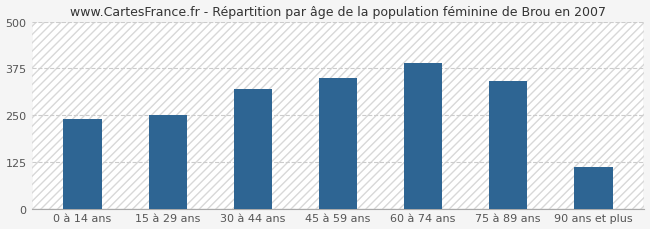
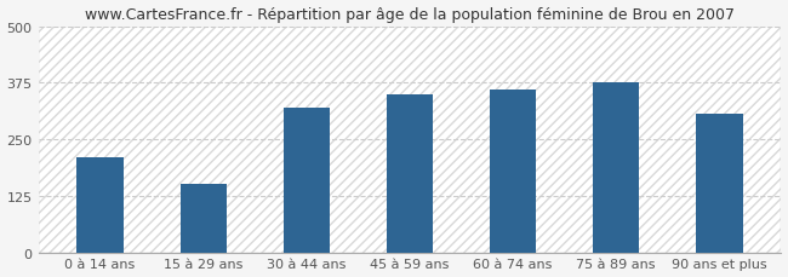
0 à 14 ans: 240 -> 210
15 à 29 ans: 251 -> 150
60 à 74 ans: 388 -> 360
75 à 89 ans: 340 -> 375
90 ans et plus: 112 -> 305
